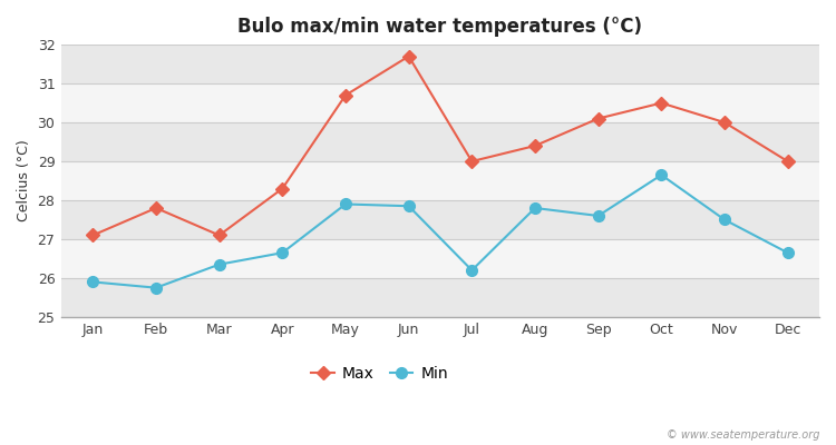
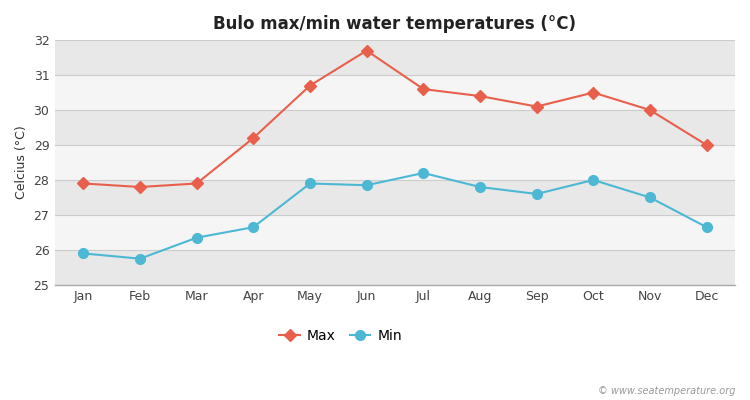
Max/Jan: 27.1 -> 27.9
Max/Mar: 27.1 -> 27.9
Max/Apr: 28.3 -> 29.2
Max/Jul: 29.0 -> 30.6
Min/Jul: 26.20 -> 28.20
Max/Aug: 29.4 -> 30.4
Min/Oct: 28.65 -> 28.00
